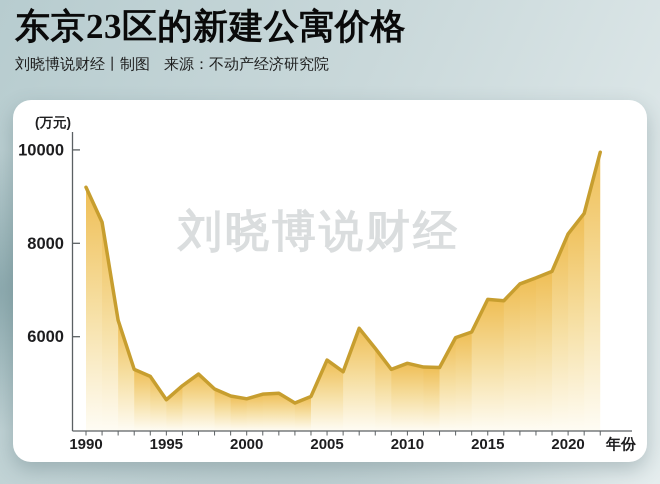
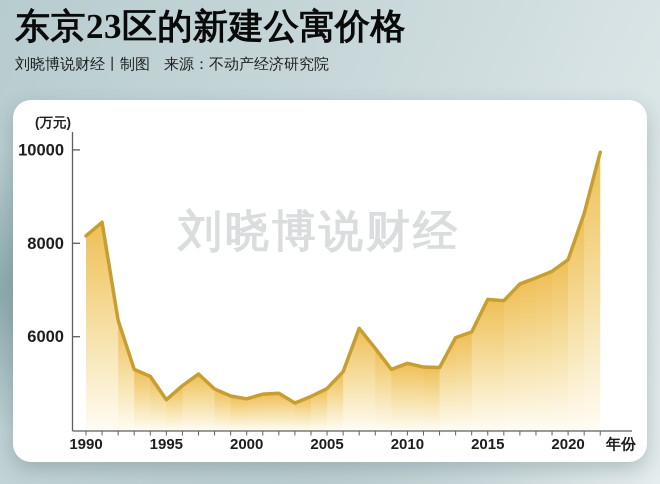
1990: 9200 -> 8200
2005: 5500 -> 4900
2020: 8200 -> 7600
